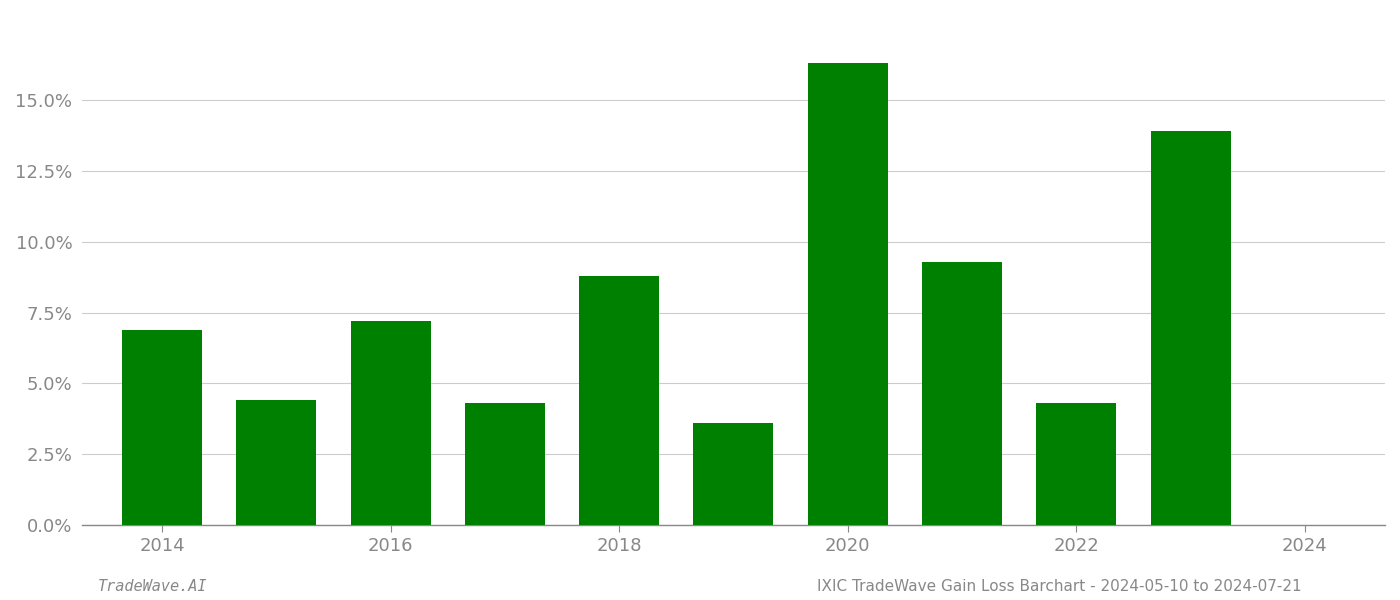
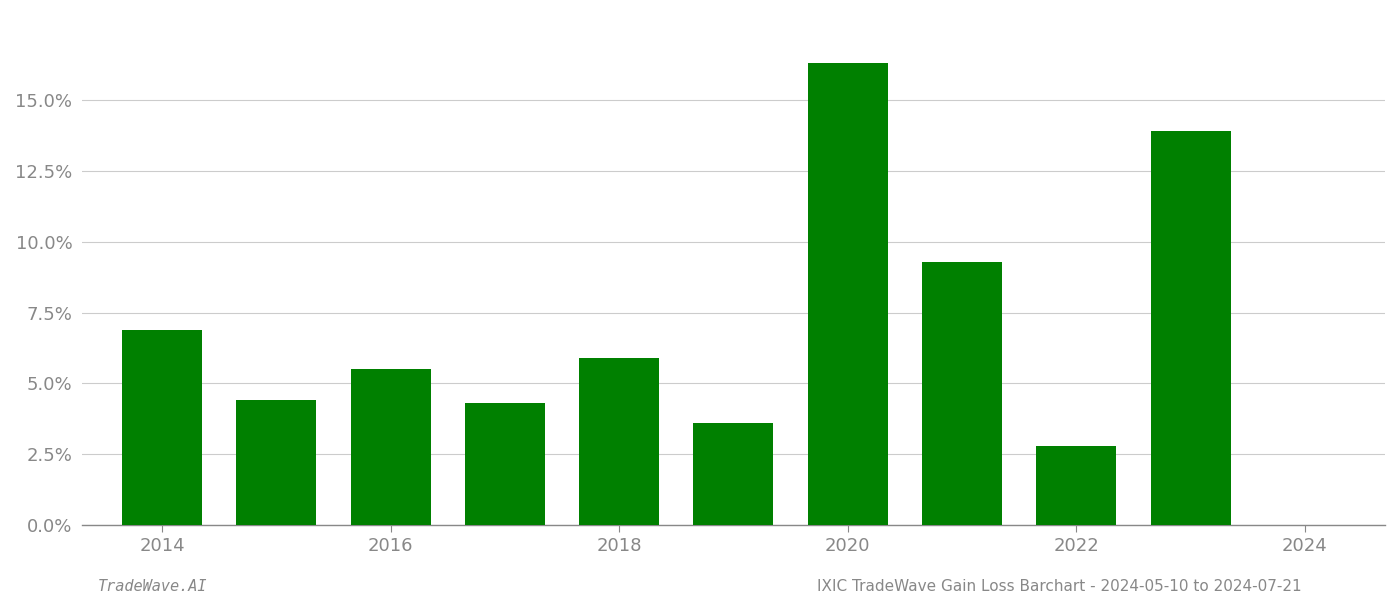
2016: 7.2% -> 5.5%
2018: 8.8% -> 5.9%
2022: 4.3% -> 2.8%
